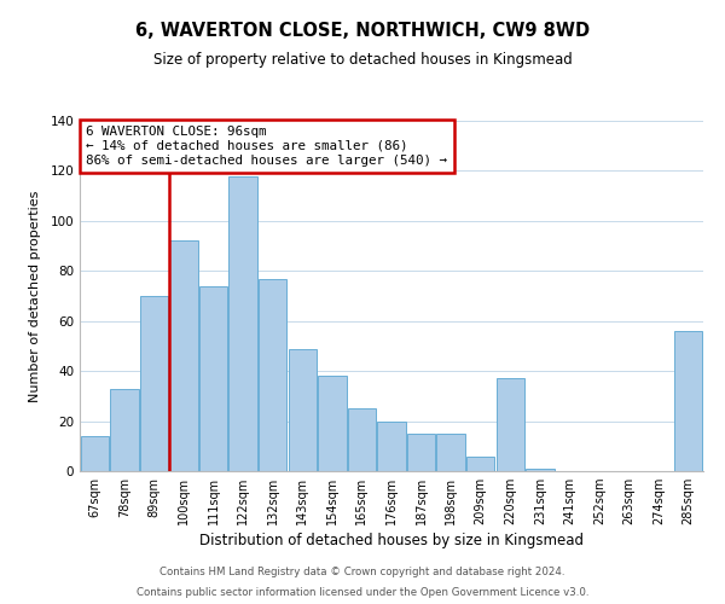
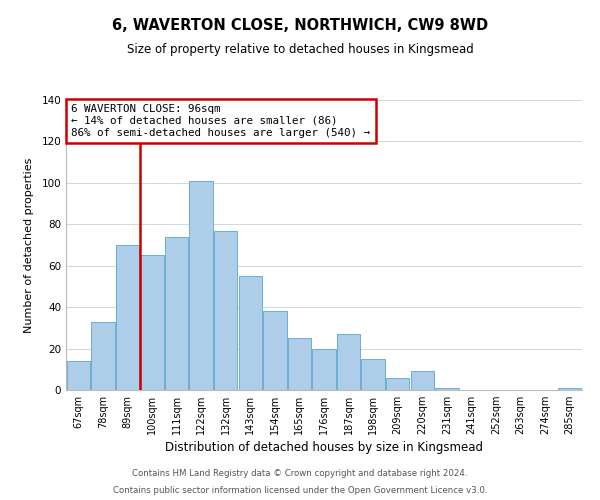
100sqm: 92 -> 65
122sqm: 118 -> 101
143sqm: 49 -> 55
187sqm: 15 -> 27
220sqm: 37 -> 9
285sqm: 56 -> 1
